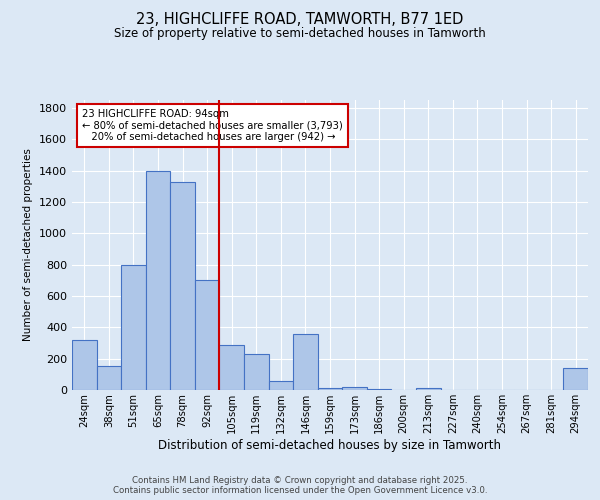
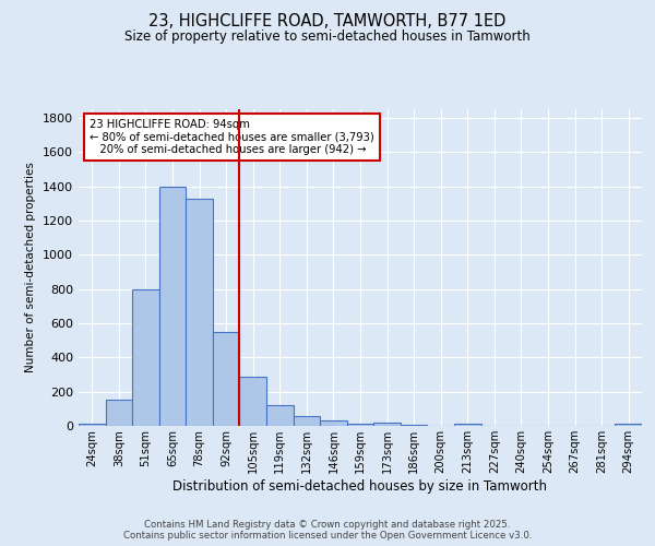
24sqm: 320 -> 20
92sqm: 700 -> 550
119sqm: 230 -> 120
146sqm: 360 -> 30
294sqm: 140 -> 10
